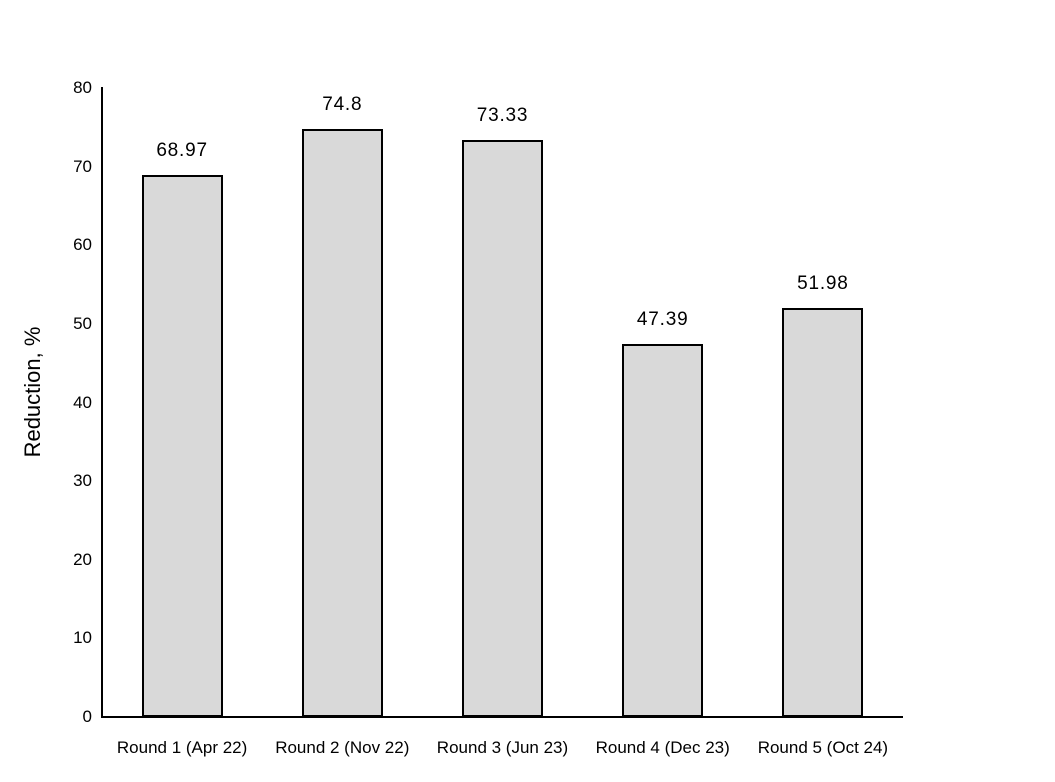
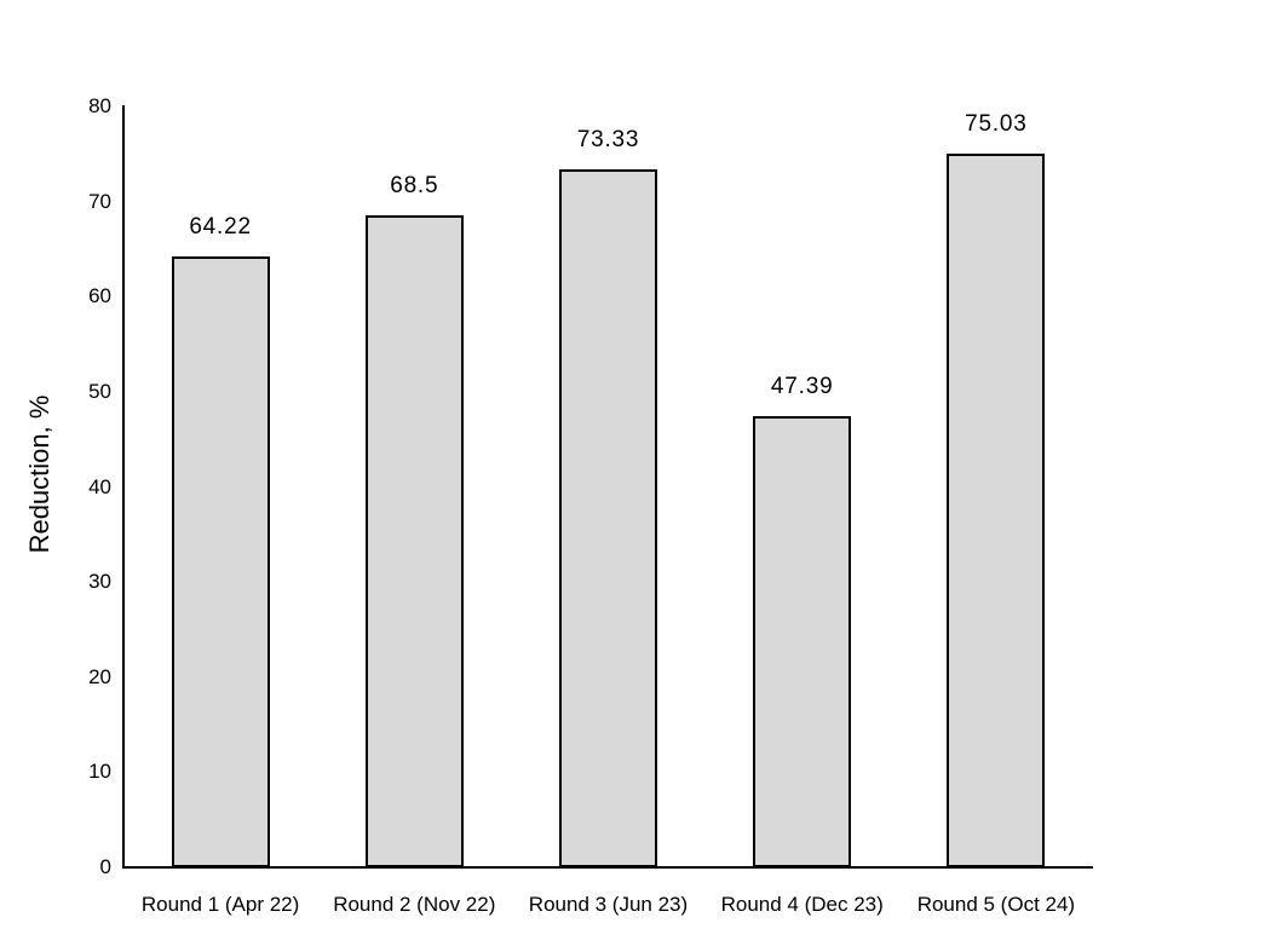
Round 1 (Apr 22): 68.97 -> 64.22
Round 2 (Nov 22): 74.8 -> 68.5
Round 5 (Oct 24): 51.98 -> 75.03
